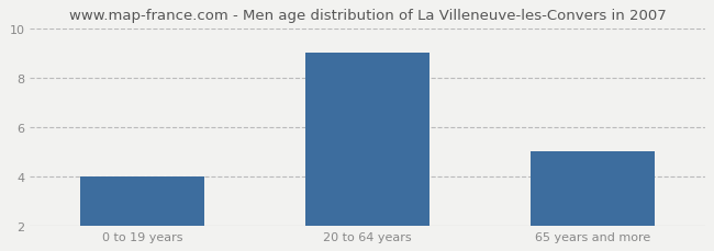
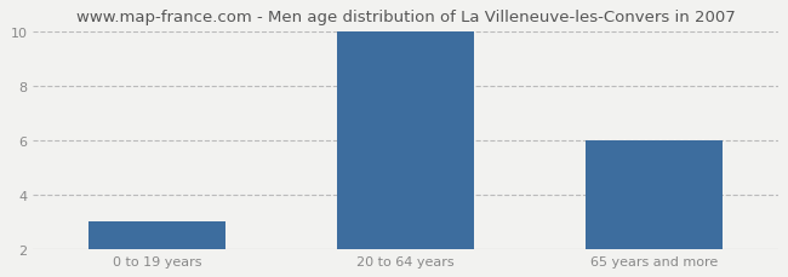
0 to 19 years: 4 -> 3
20 to 64 years: 9 -> 10
65 years and more: 5 -> 6
